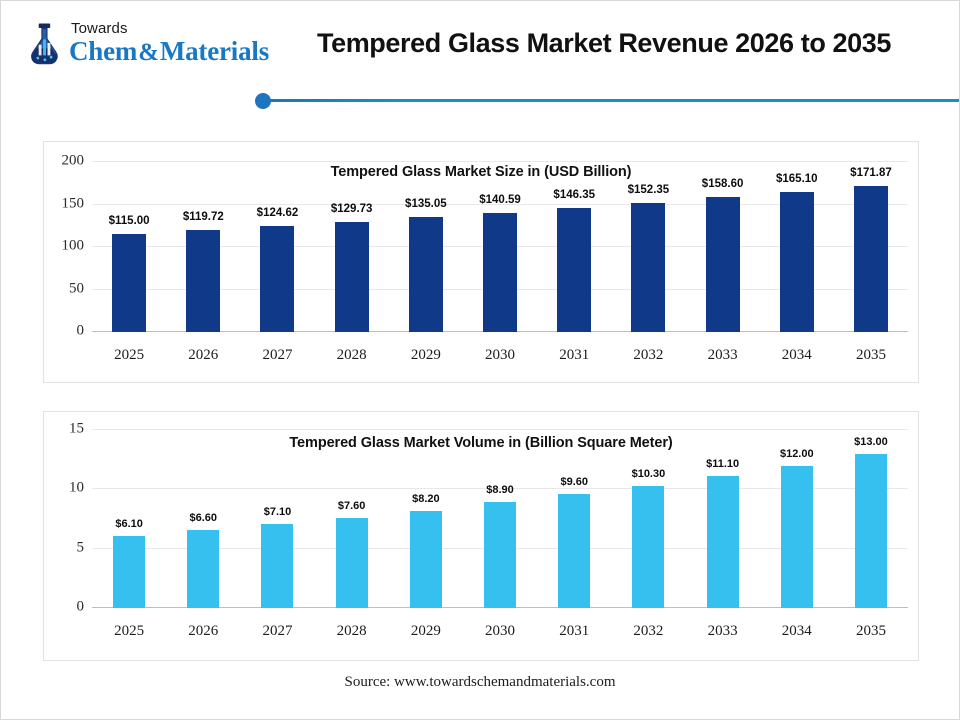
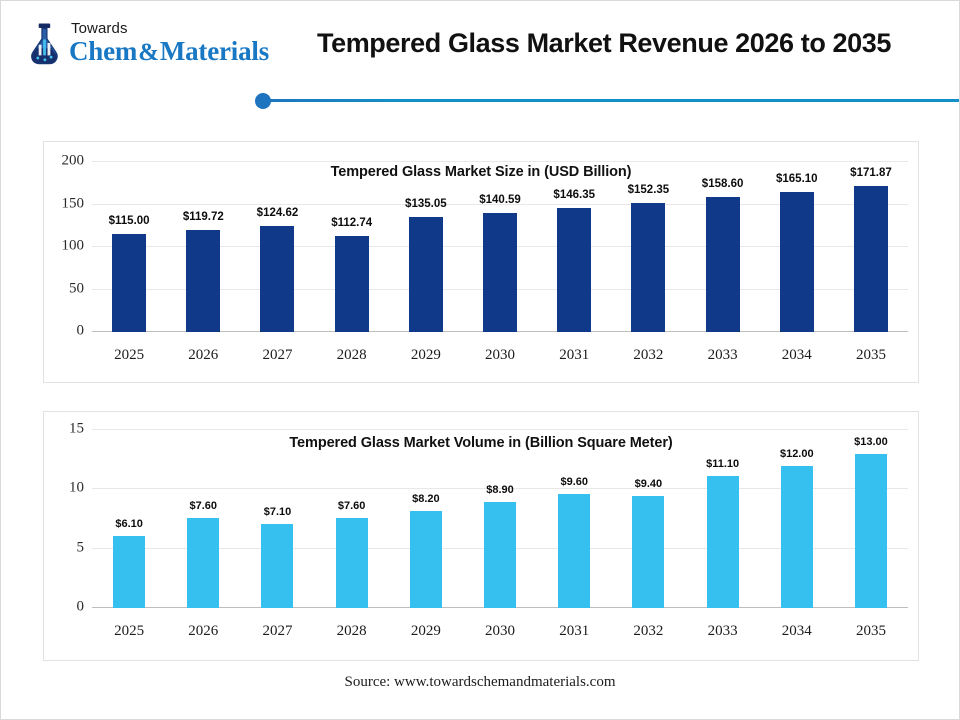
Tempered Glass Market Size in (USD Billion)/2028: $129.73 -> $112.74
Tempered Glass Market Volume in (Billion Square Meter)/2026: $6.60 -> $7.60
Tempered Glass Market Volume in (Billion Square Meter)/2032: $10.30 -> $9.40
